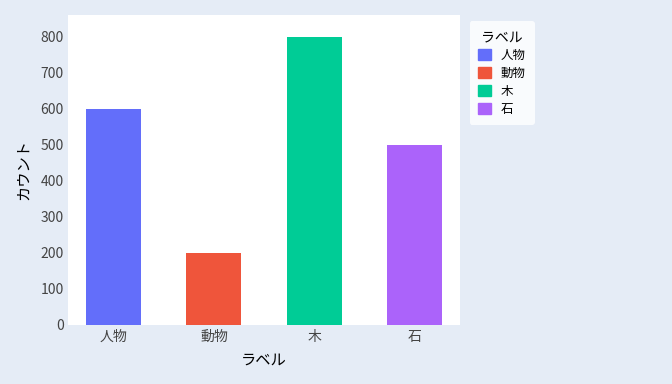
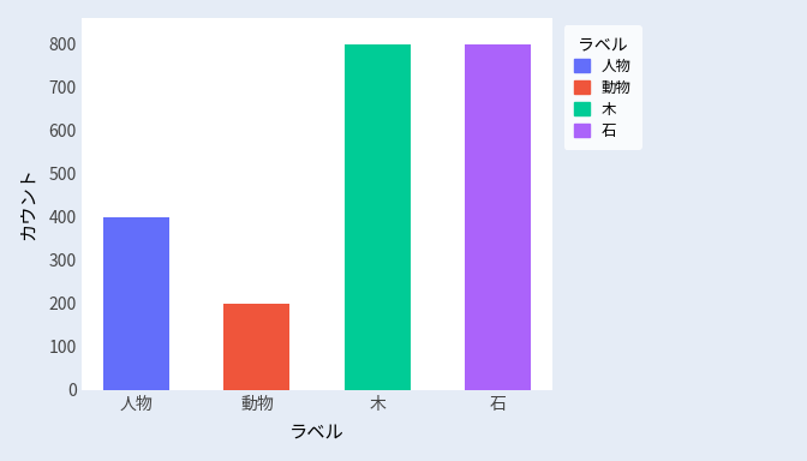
人物: 600 -> 400
石: 500 -> 800
